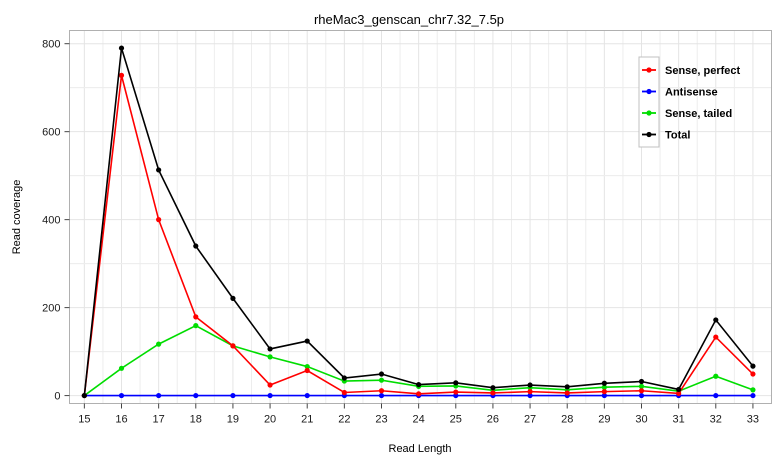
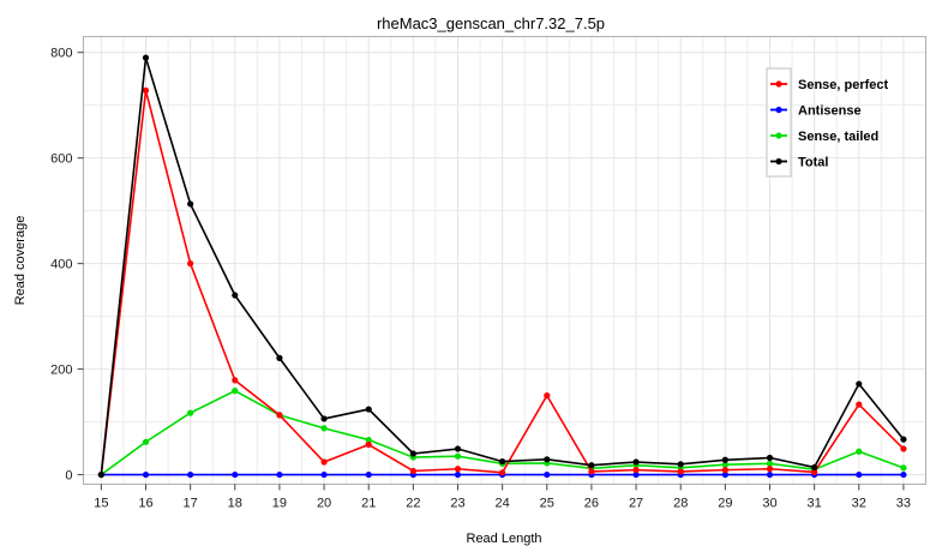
Sense, perfect/25: 10 -> 150
